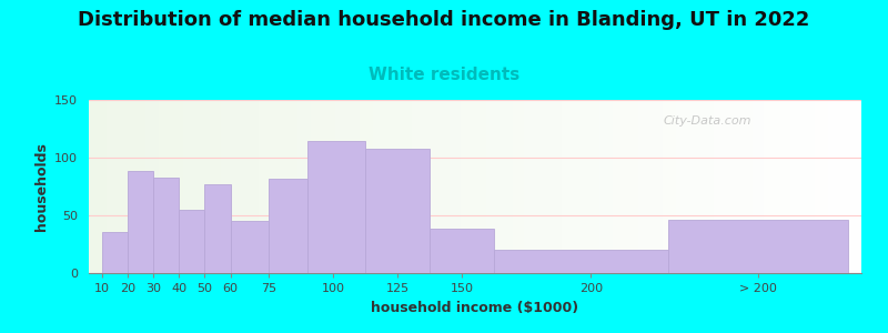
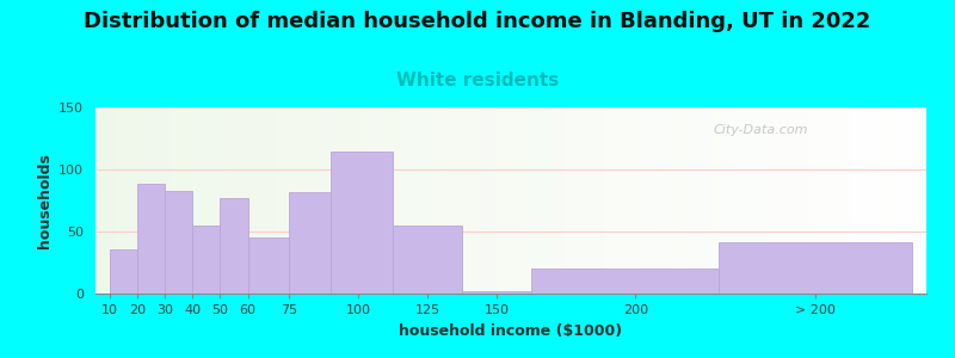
125: 108 -> 55
150: 38 -> 2
> 200: 46 -> 41
